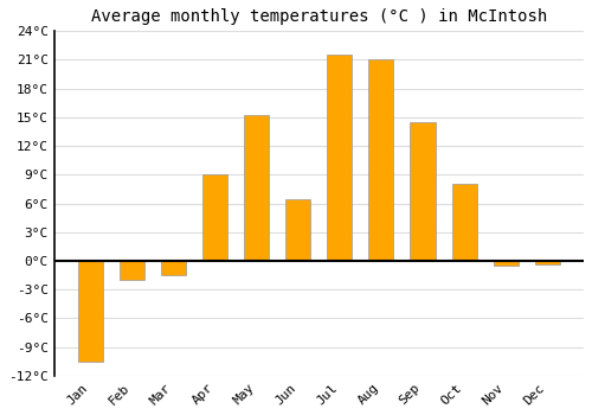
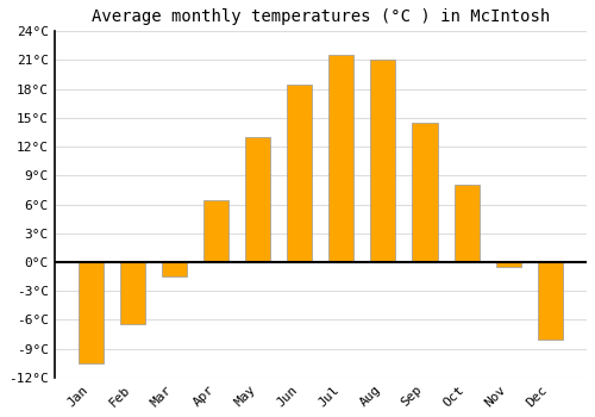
Feb: -2.0°C -> -6.5°C
Apr: 9.0°C -> 6.5°C
May: 15.2°C -> 13.0°C
Jun: 6.4°C -> 18.5°C
Dec: -0.4°C -> -8.0°C
